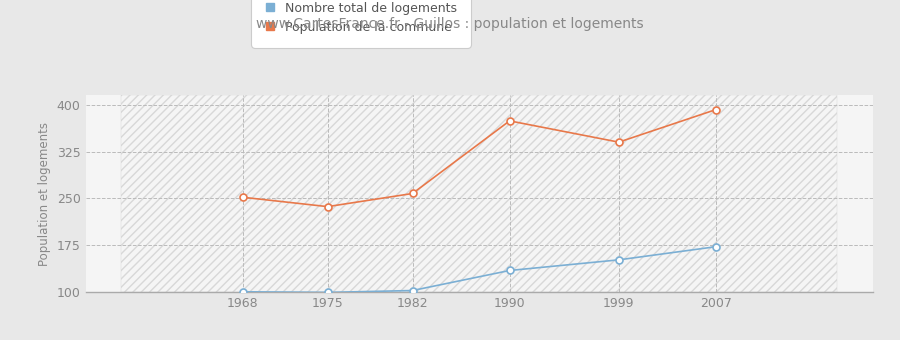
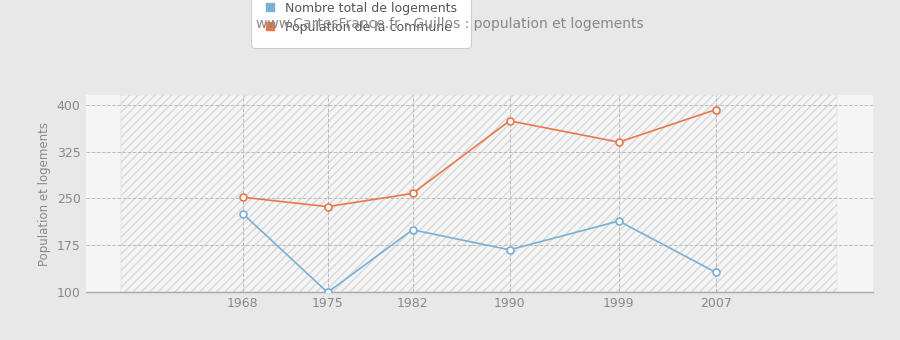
Nombre total de logements/1968: 101 -> 226
Nombre total de logements/1982: 103 -> 200
Nombre total de logements/1990: 135 -> 168
Nombre total de logements/1999: 152 -> 214
Nombre total de logements/2007: 173 -> 132
